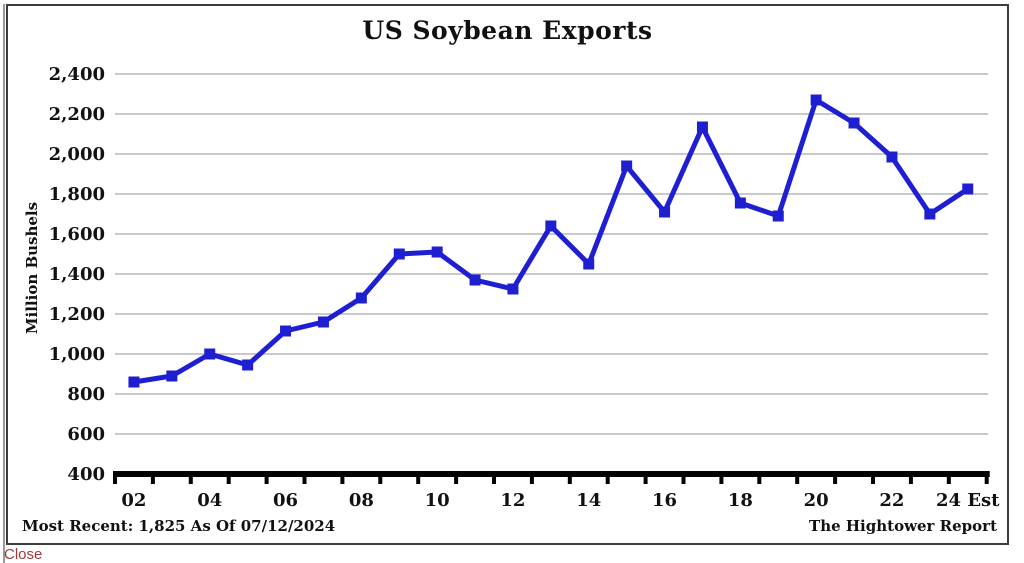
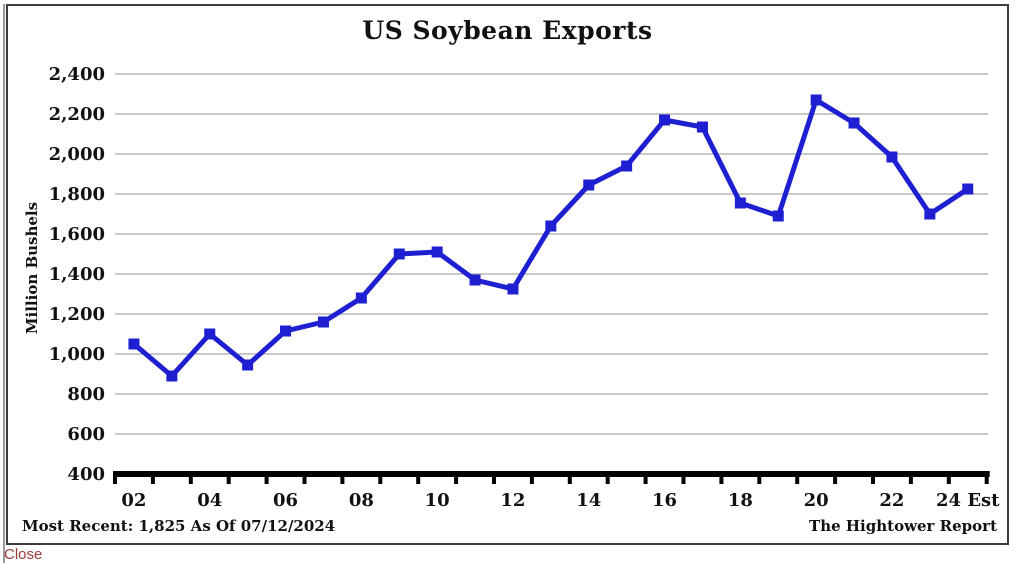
02: 860 -> 1050
04: 1000 -> 1100
14: 1450 -> 1840
16: 1710 -> 2170
